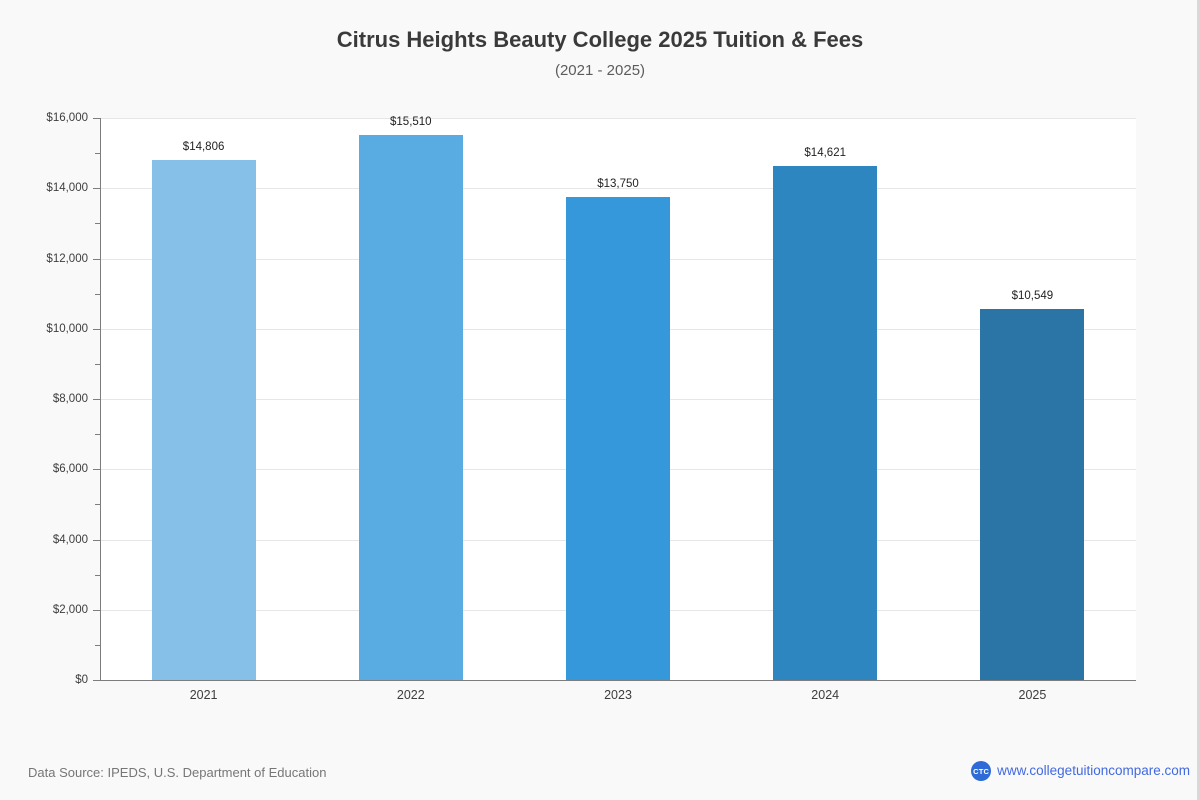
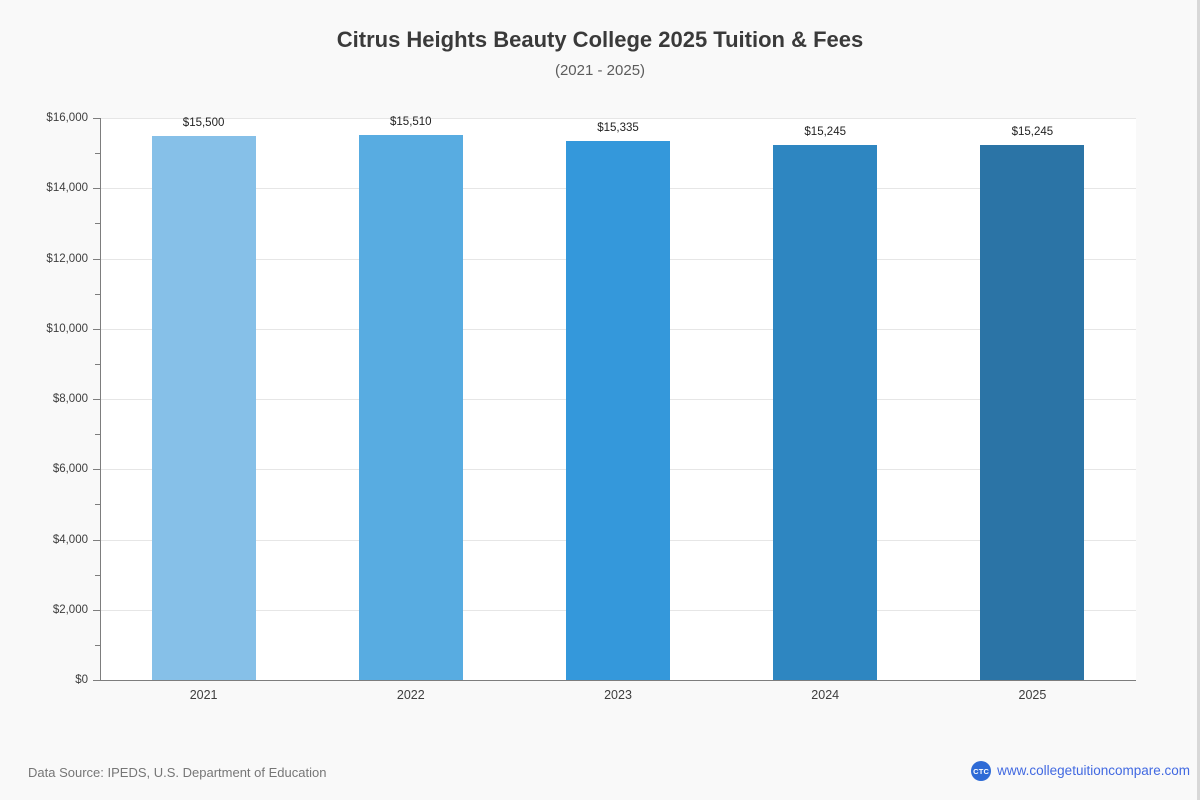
2021: $14,806 -> $15,500
2023: $13,750 -> $15,335
2024: $14,621 -> $15,245
2025: $10,549 -> $15,245
